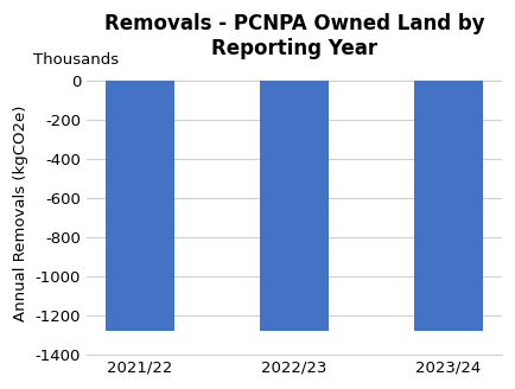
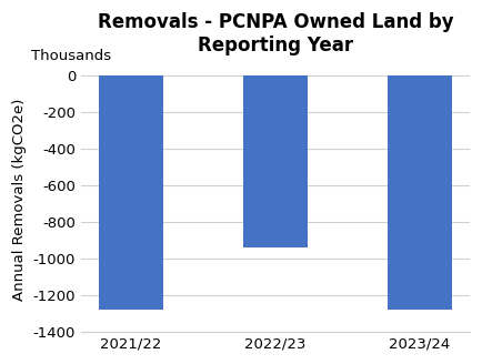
2022/23: -1280 -> -940
